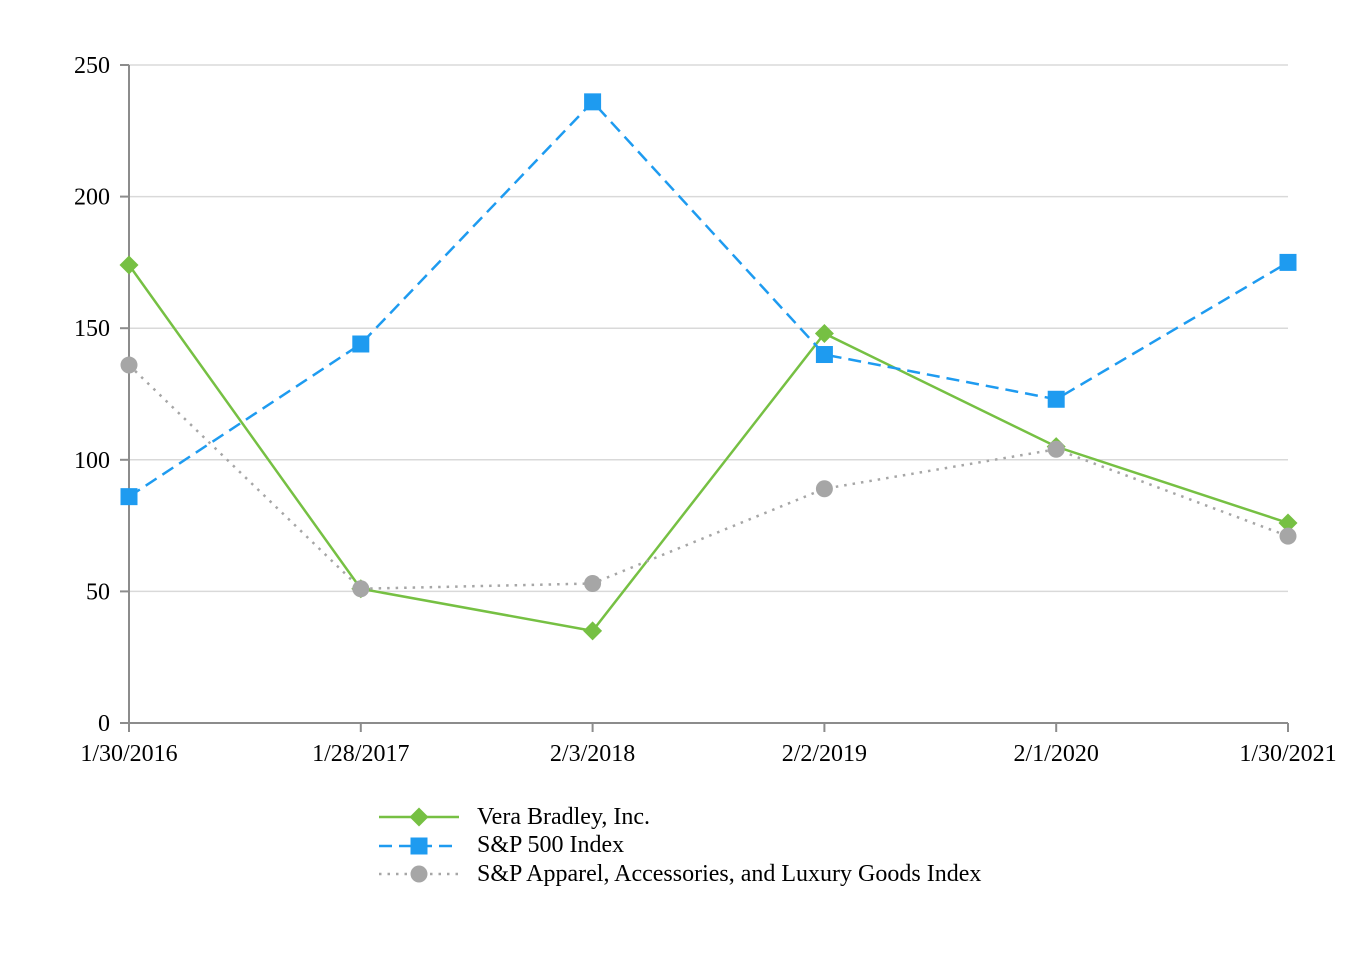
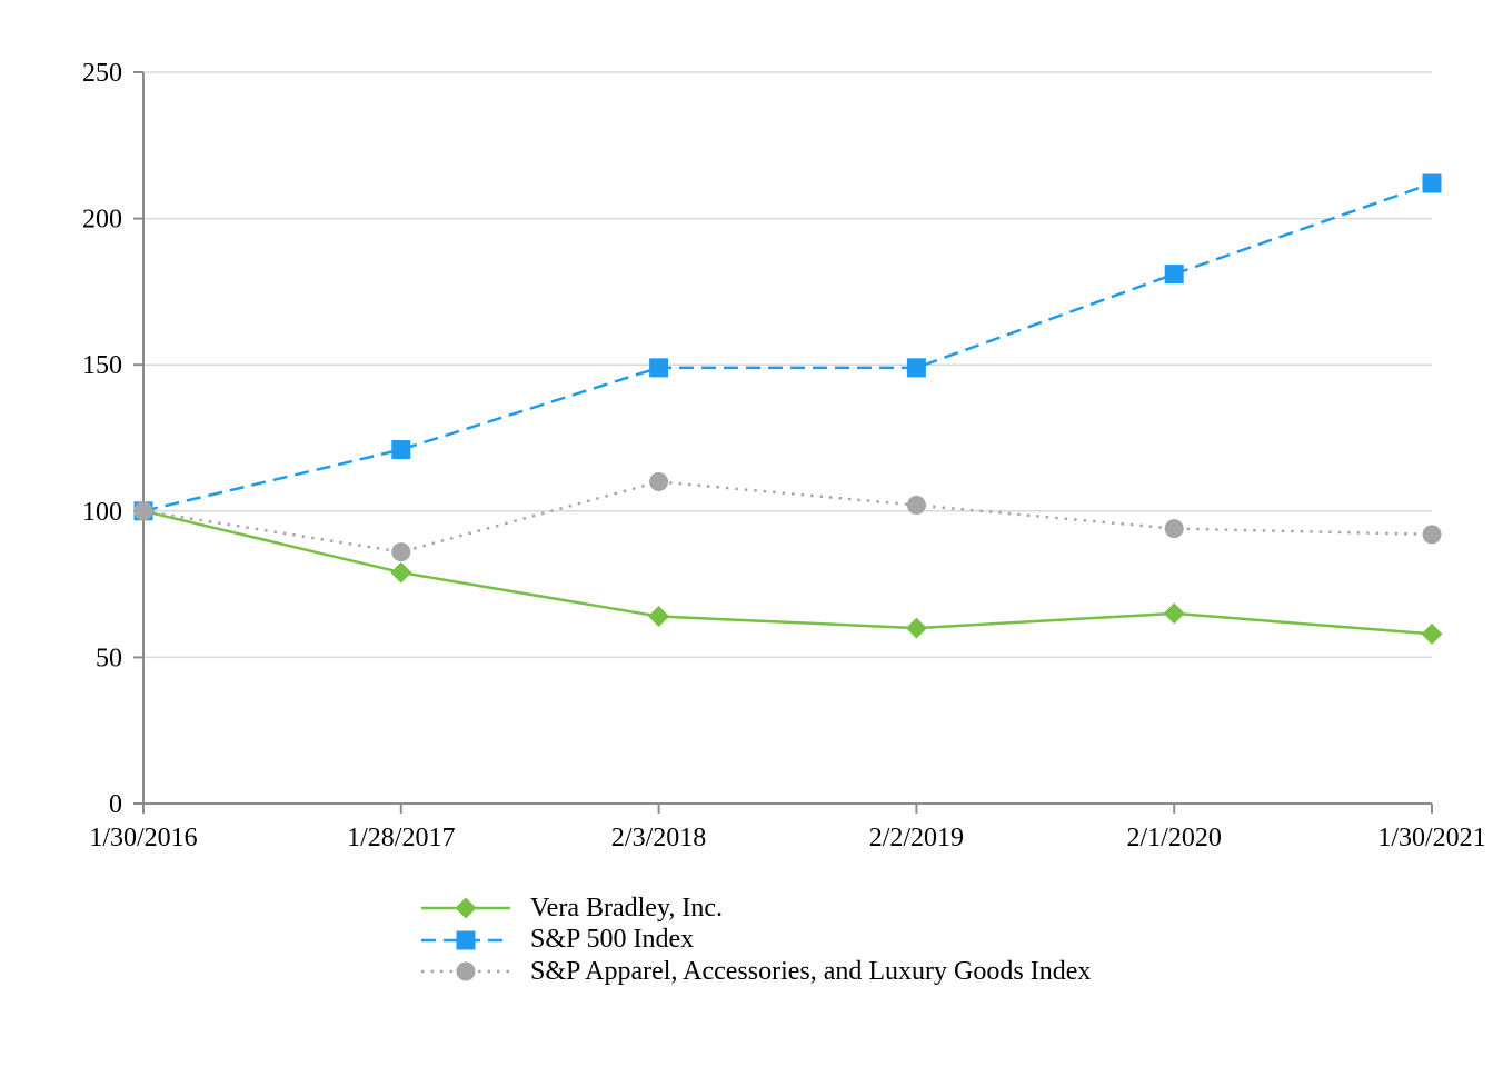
Vera Bradley, Inc./1/30/2016: 174 -> 100
S&P 500 Index/1/30/2016: 86 -> 100
S&P Apparel, Accessories, and Luxury Goods Index/1/30/2016: 136 -> 100
Vera Bradley, Inc./1/28/2017: 51 -> 79
S&P 500 Index/1/28/2017: 144 -> 121
S&P Apparel, Accessories, and Luxury Goods Index/1/28/2017: 51 -> 86
Vera Bradley, Inc./2/3/2018: 35 -> 64
S&P 500 Index/2/3/2018: 236 -> 149
S&P Apparel, Accessories, and Luxury Goods Index/2/3/2018: 53 -> 110
Vera Bradley, Inc./2/2/2019: 148 -> 60
S&P 500 Index/2/2/2019: 140 -> 149
S&P Apparel, Accessories, and Luxury Goods Index/2/2/2019: 89 -> 102
Vera Bradley, Inc./2/1/2020: 105 -> 65
S&P 500 Index/2/1/2020: 123 -> 181
S&P Apparel, Accessories, and Luxury Goods Index/2/1/2020: 104 -> 94
Vera Bradley, Inc./1/30/2021: 76 -> 58
S&P 500 Index/1/30/2021: 175 -> 212
S&P Apparel, Accessories, and Luxury Goods Index/1/30/2021: 71 -> 92
